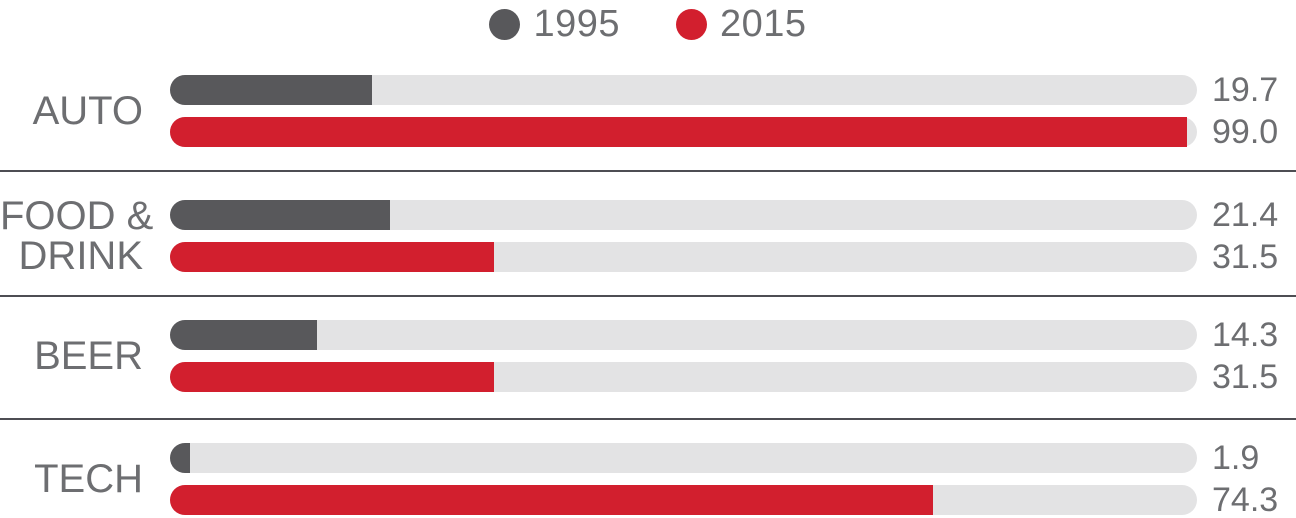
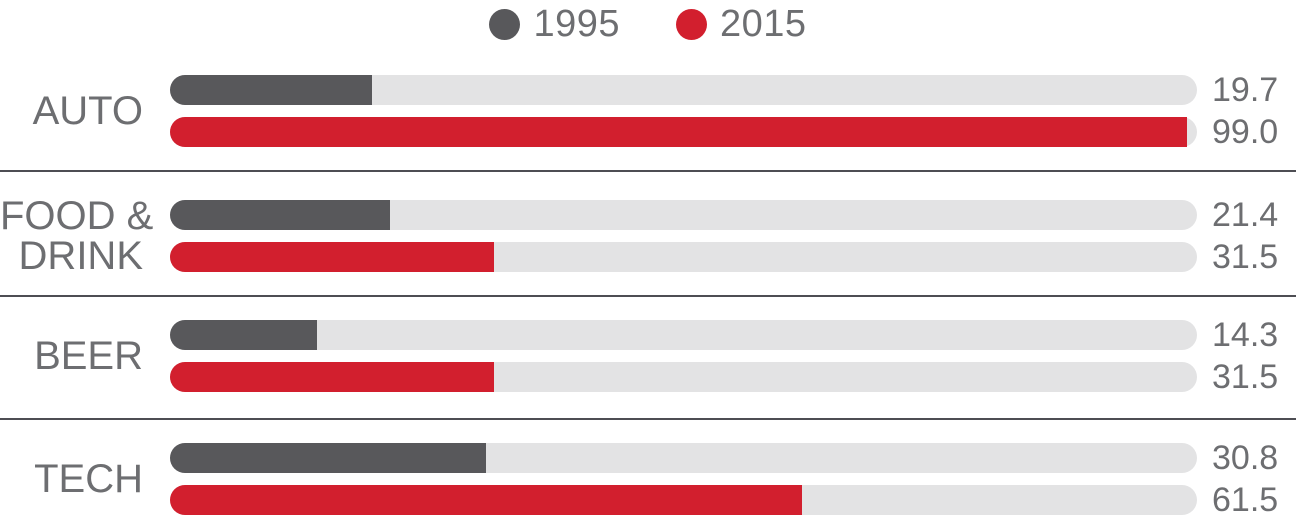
1995/TECH: 1.9 -> 30.8
2015/TECH: 74.3 -> 61.5
